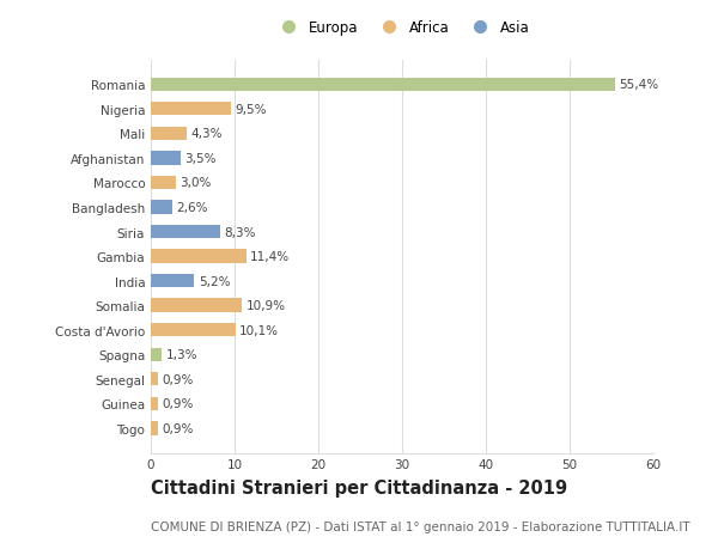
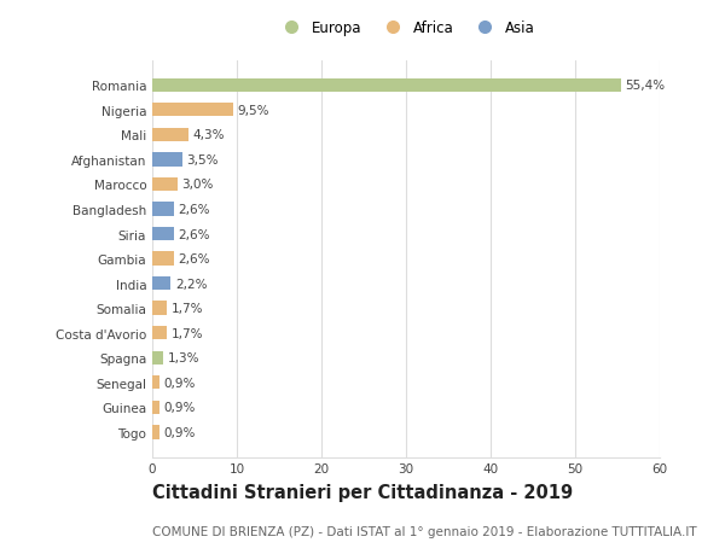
Siria: 8,3% -> 2,6%
Gambia: 11,4% -> 2,6%
India: 5,2% -> 2,2%
Somalia: 10,9% -> 1,7%
Costa d'Avorio: 10,1% -> 1,7%
